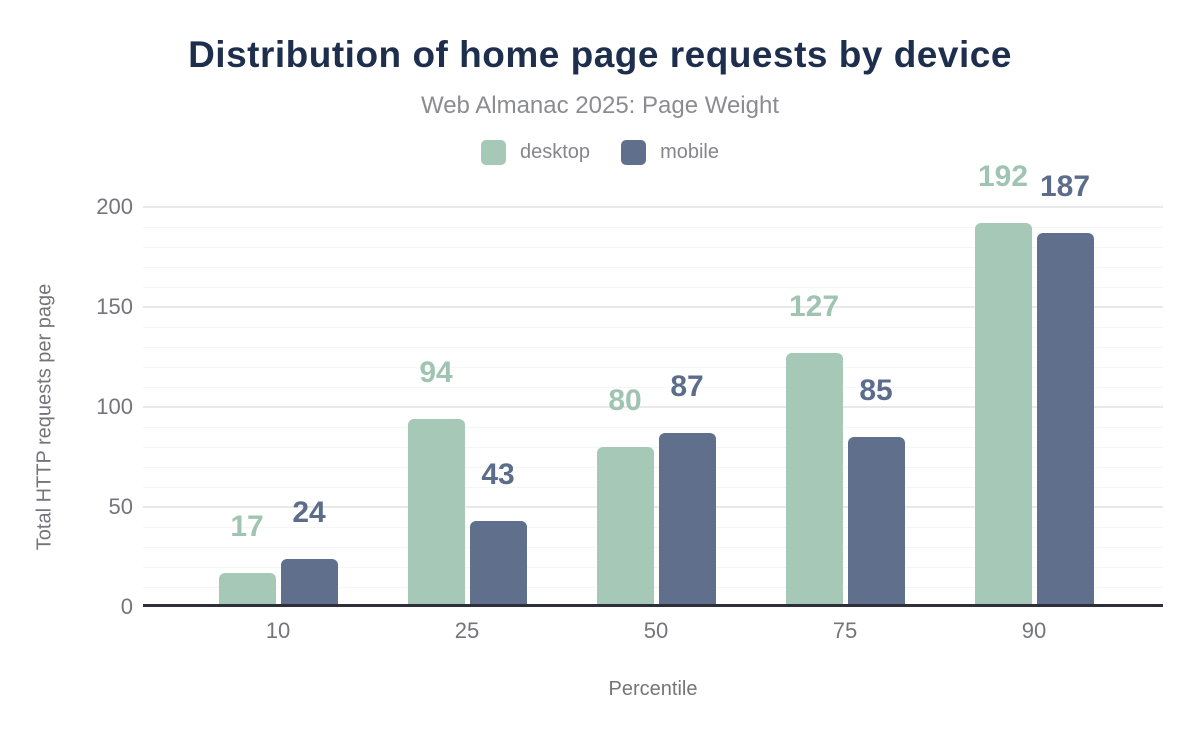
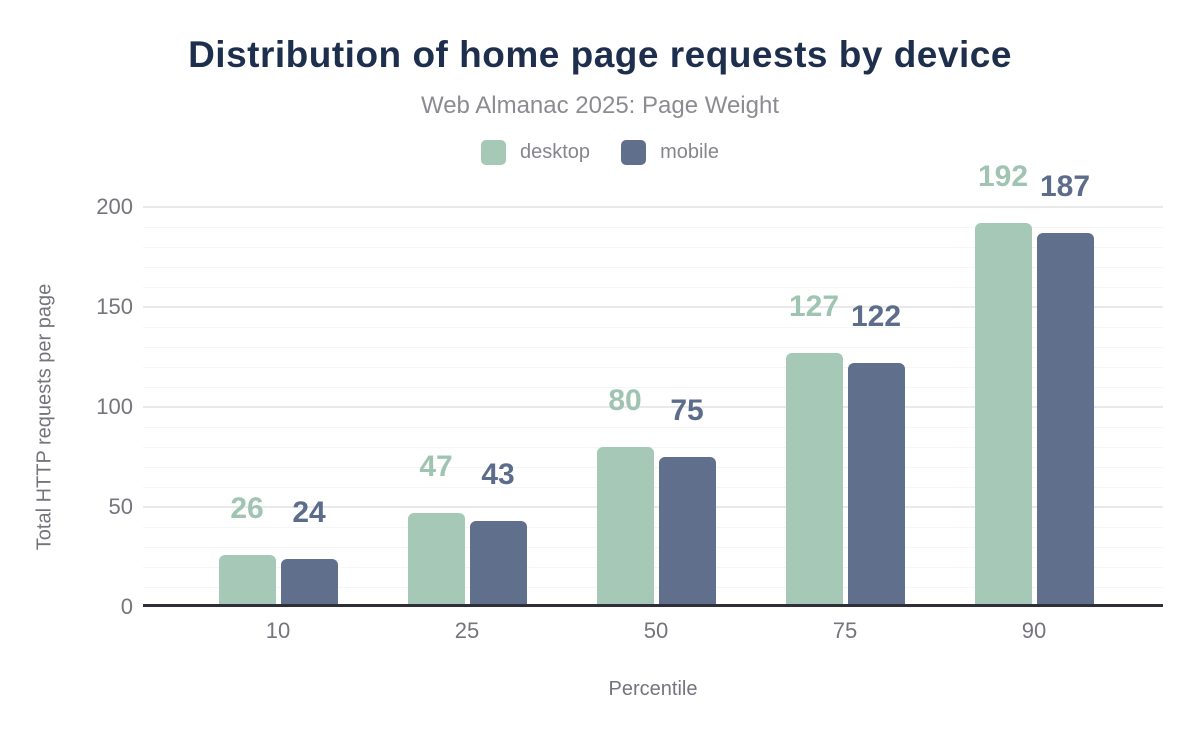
desktop/10: 17 -> 26
desktop/25: 94 -> 47
mobile/50: 87 -> 75
mobile/75: 85 -> 122
